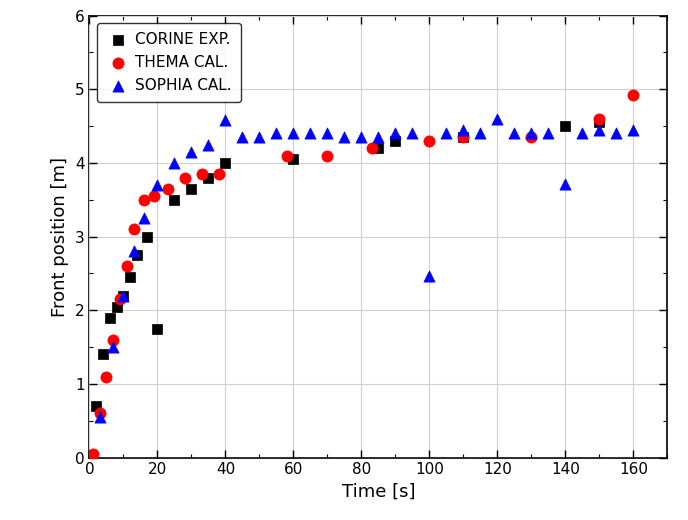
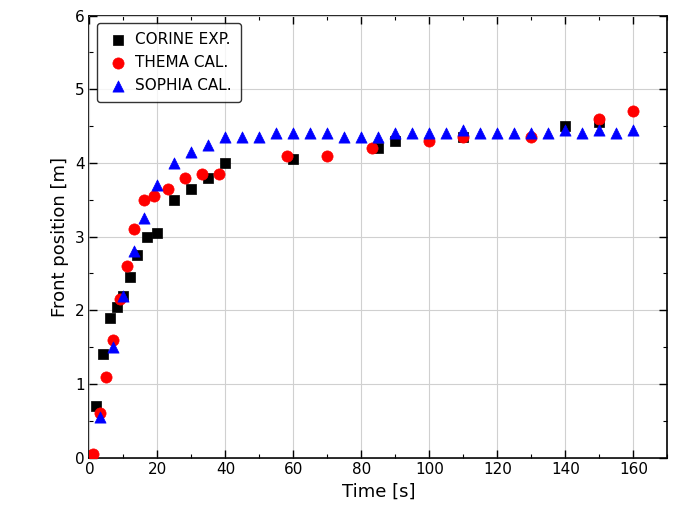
CORINE EXP./20: 1.74 -> 3.05
SOPHIA CAL./40: 4.58 -> 4.35
SOPHIA CAL./100: 2.46 -> 4.40
SOPHIA CAL./120: 4.60 -> 4.40
SOPHIA CAL./140: 3.72 -> 4.45
THEMA CAL./160: 4.92 -> 4.70
